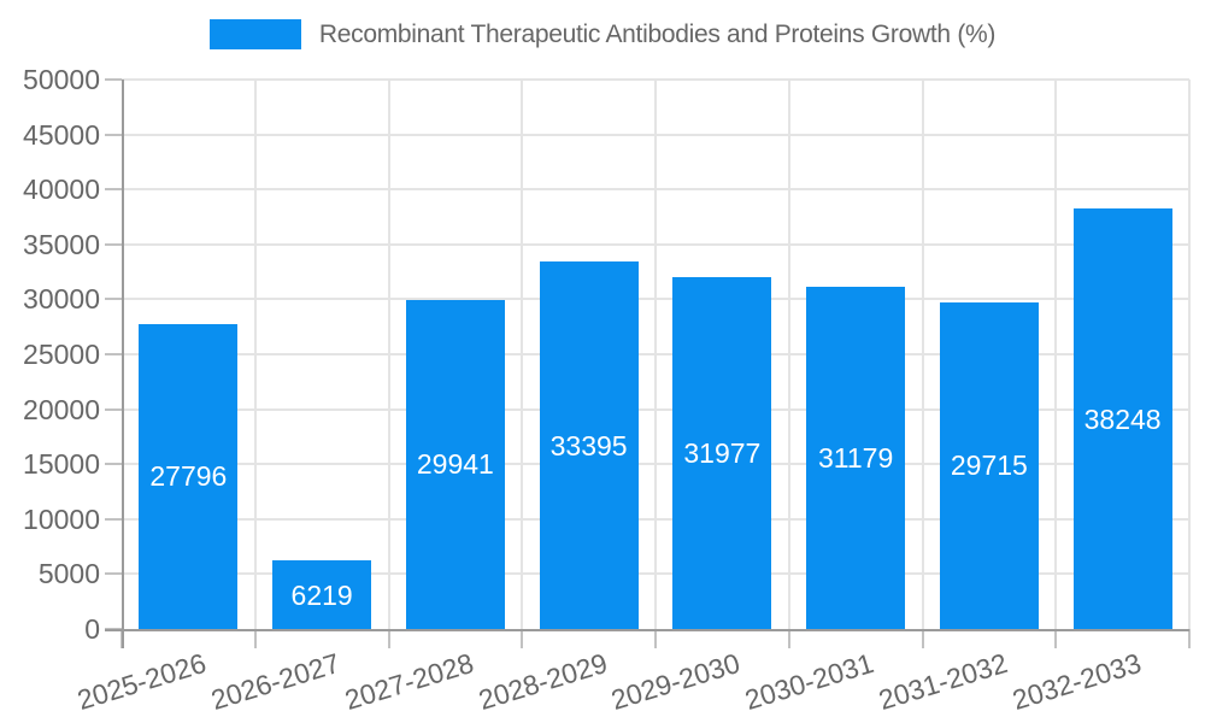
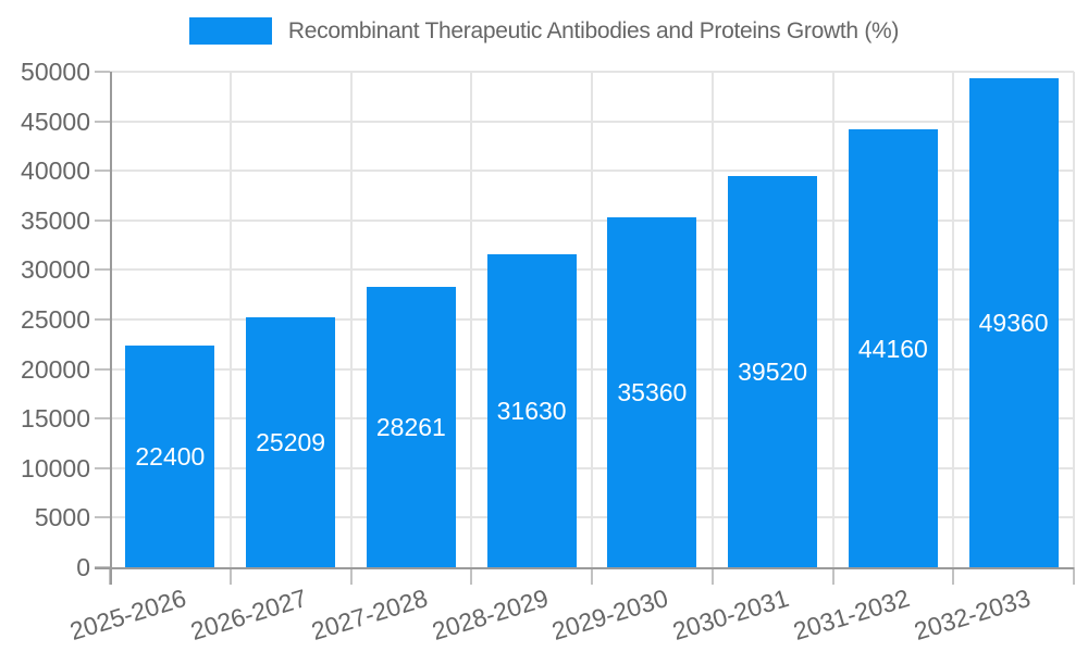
2025-2026: 27796 -> 22400
2026-2027: 6219 -> 25209
2027-2028: 29941 -> 28261
2028-2029: 33395 -> 31630
2029-2030: 31977 -> 35360
2030-2031: 31179 -> 39520
2031-2032: 29715 -> 44160
2032-2033: 38248 -> 49360
